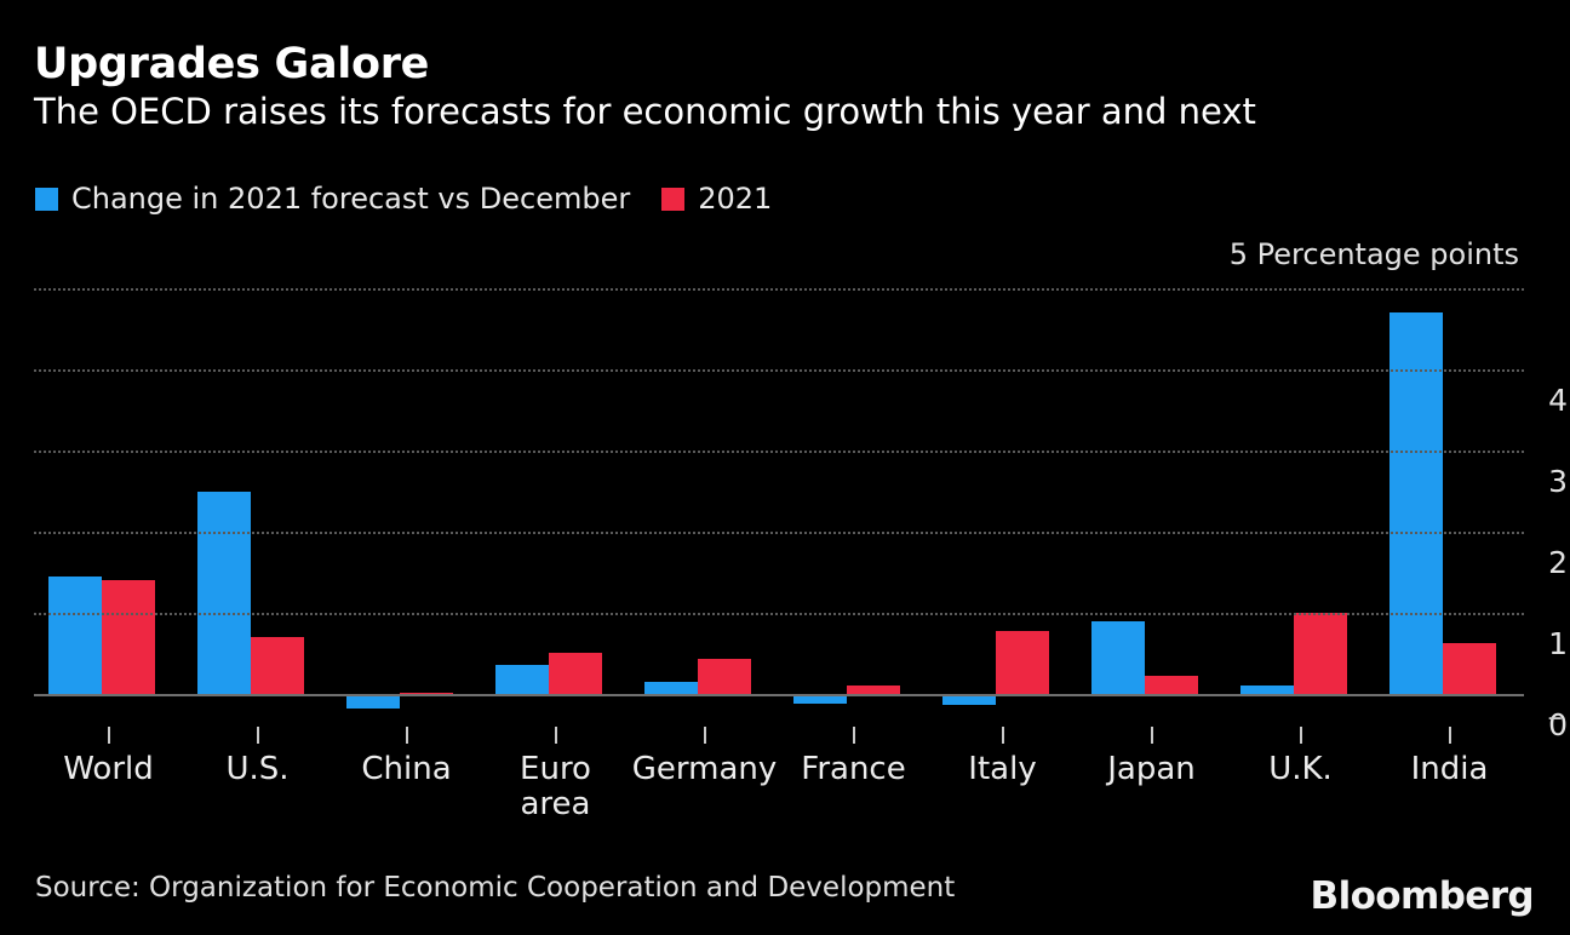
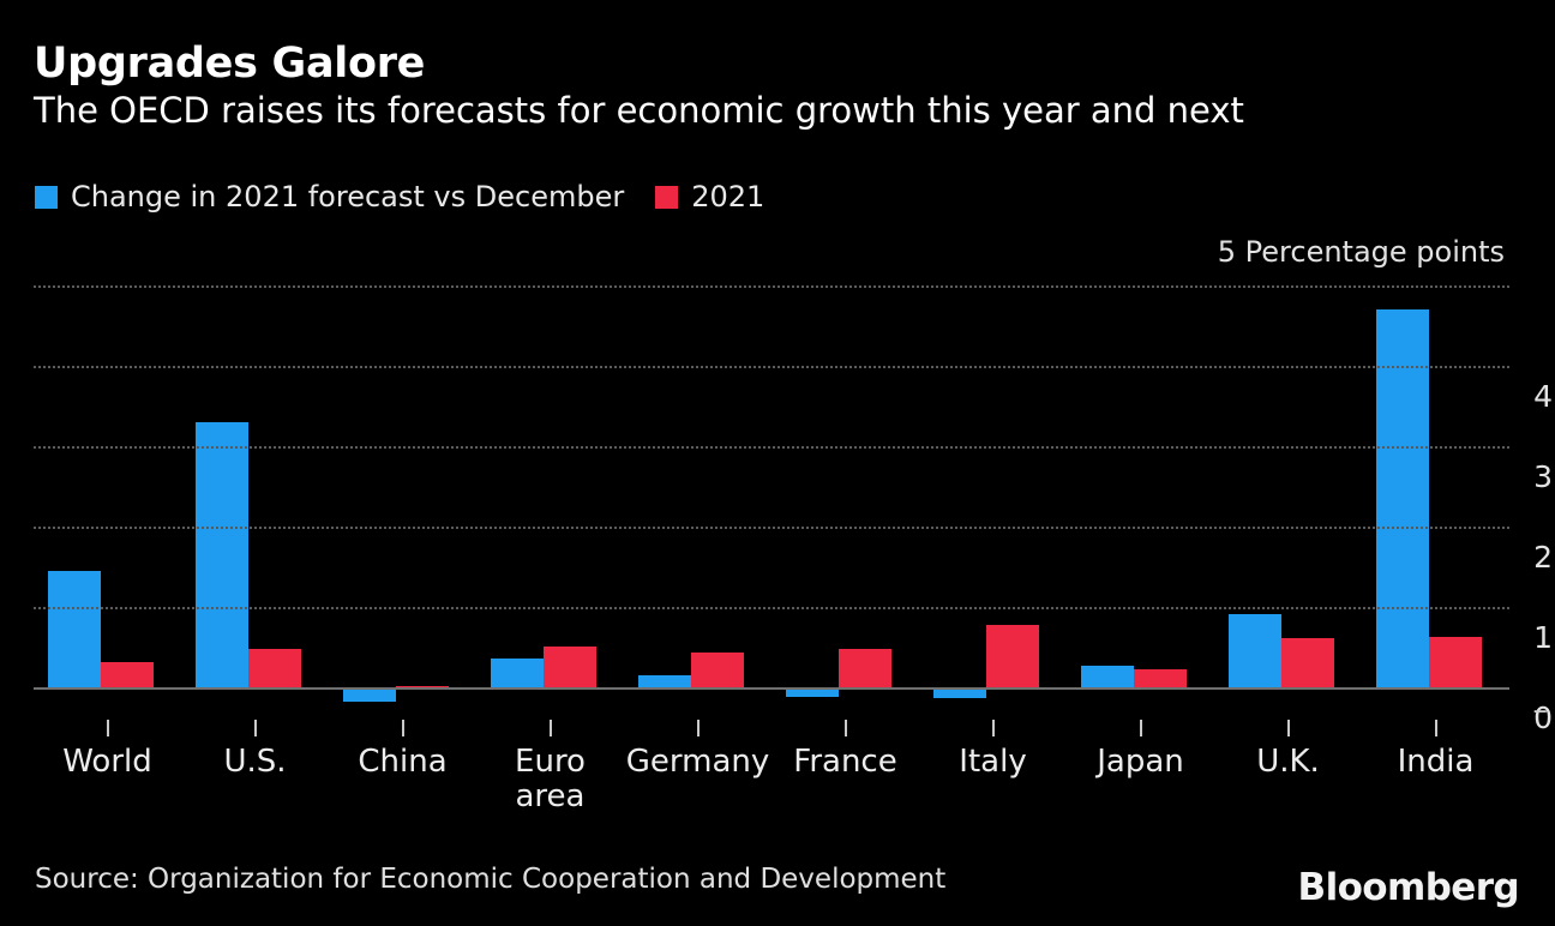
2021/World: 1.4 -> 0.3
Change in 2021 forecast vs December/U.S.: 2.5 -> 3.3
2021/U.S.: 0.7 -> 0.5
2021/France: 0.1 -> 0.5
Change in 2021 forecast vs December/Japan: 0.9 -> 0.3
Change in 2021 forecast vs December/U.K.: 0.1 -> 0.9
2021/U.K.: 1.0 -> 0.6
